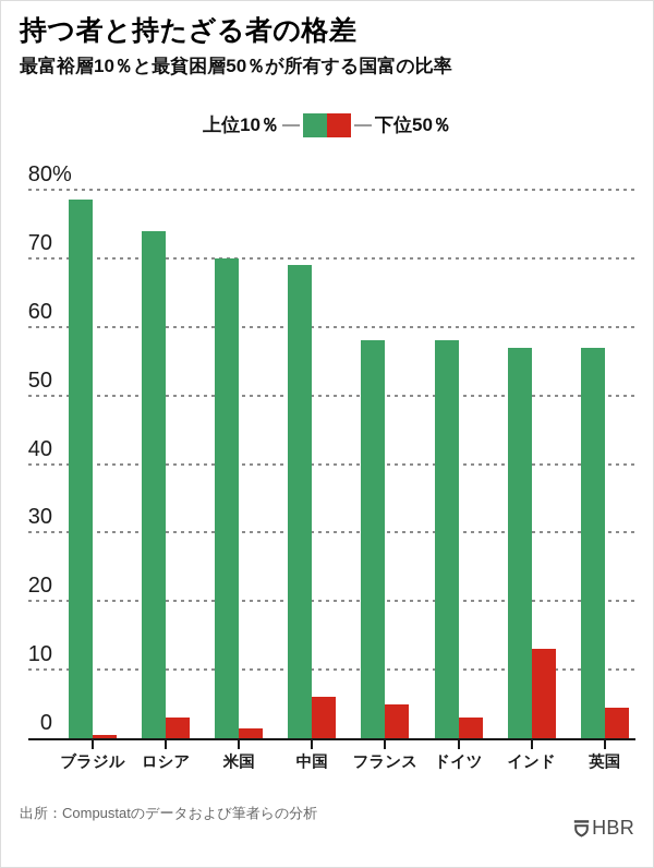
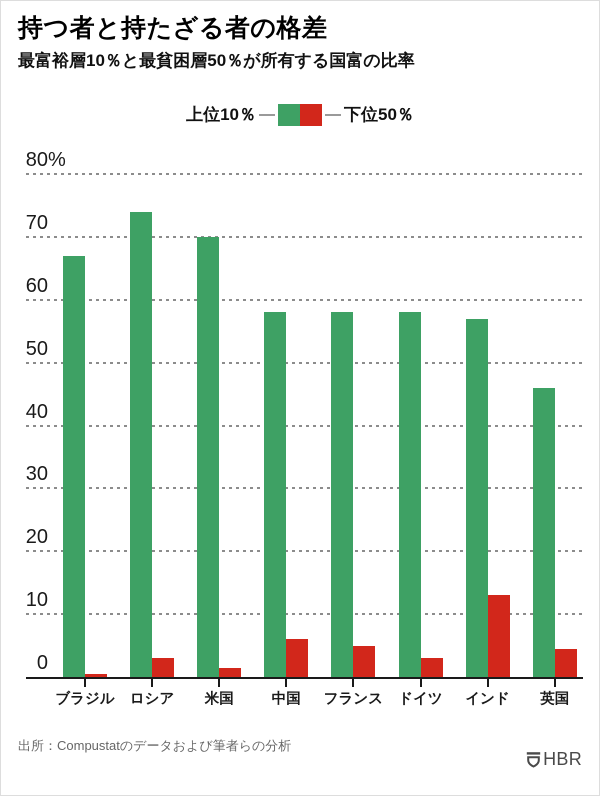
上位10％/ブラジル: 78 -> 67
上位10％/中国: 69 -> 58
上位10％/英国: 57 -> 46
